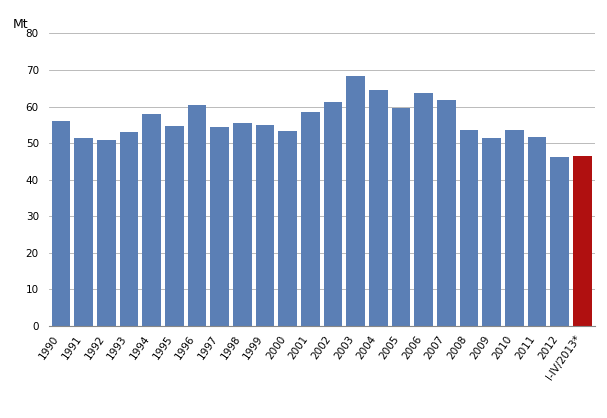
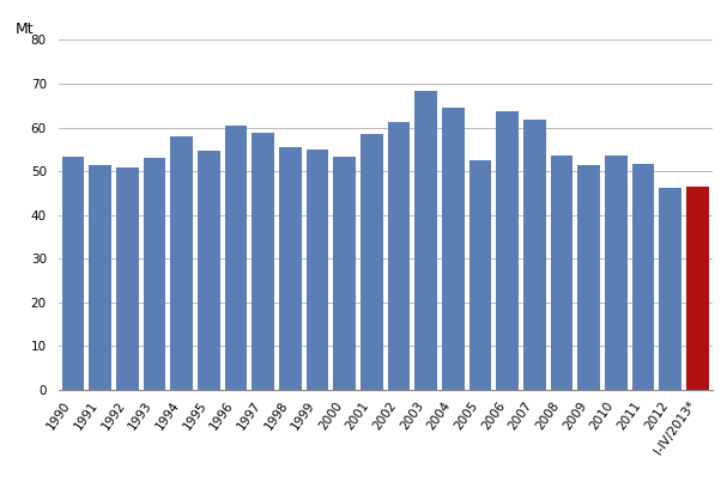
1990: 56.0 -> 53.2
1997: 54.5 -> 58.8
2005: 59.5 -> 52.5
